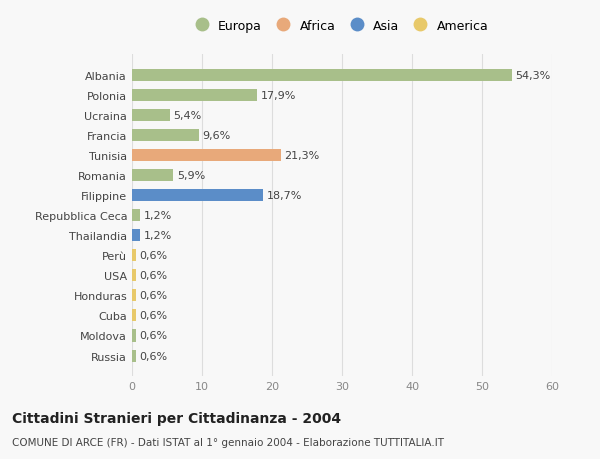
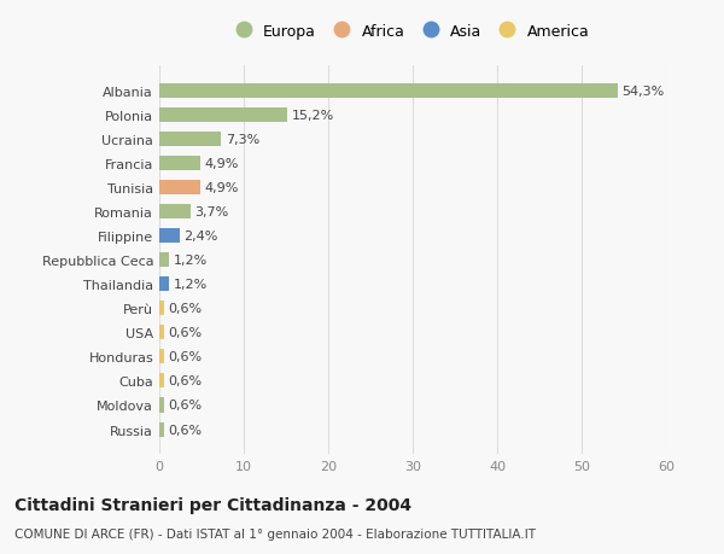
Polonia: 17,9% -> 15,2%
Ucraina: 5,4% -> 7,3%
Francia: 9,6% -> 4,9%
Tunisia: 21,3% -> 4,9%
Romania: 5,9% -> 3,7%
Filippine: 18,7% -> 2,4%
